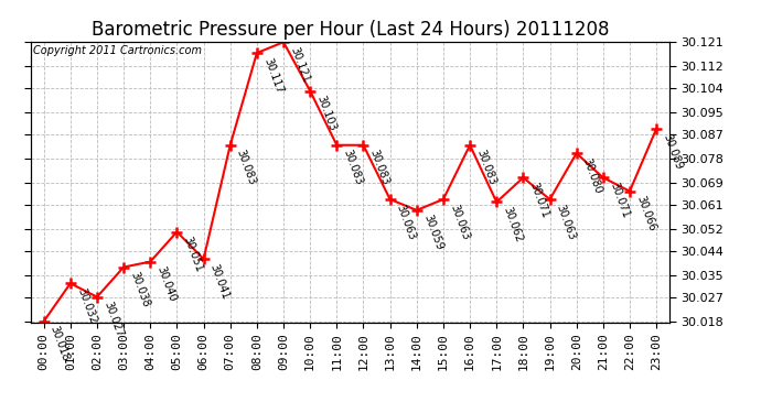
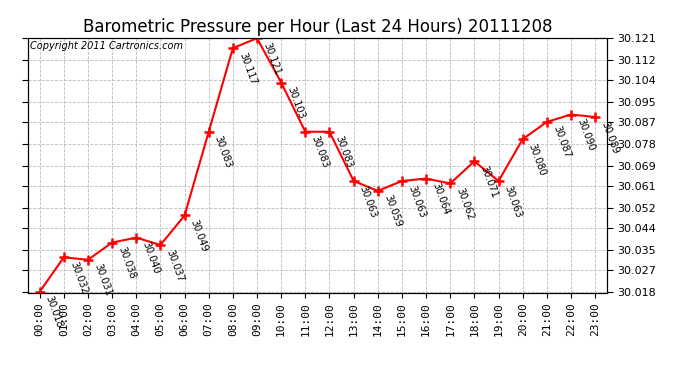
02:00: 30.027 -> 30.031
05:00: 30.051 -> 30.037
06:00: 30.041 -> 30.049
16:00: 30.083 -> 30.064
21:00: 30.071 -> 30.087
22:00: 30.066 -> 30.090
